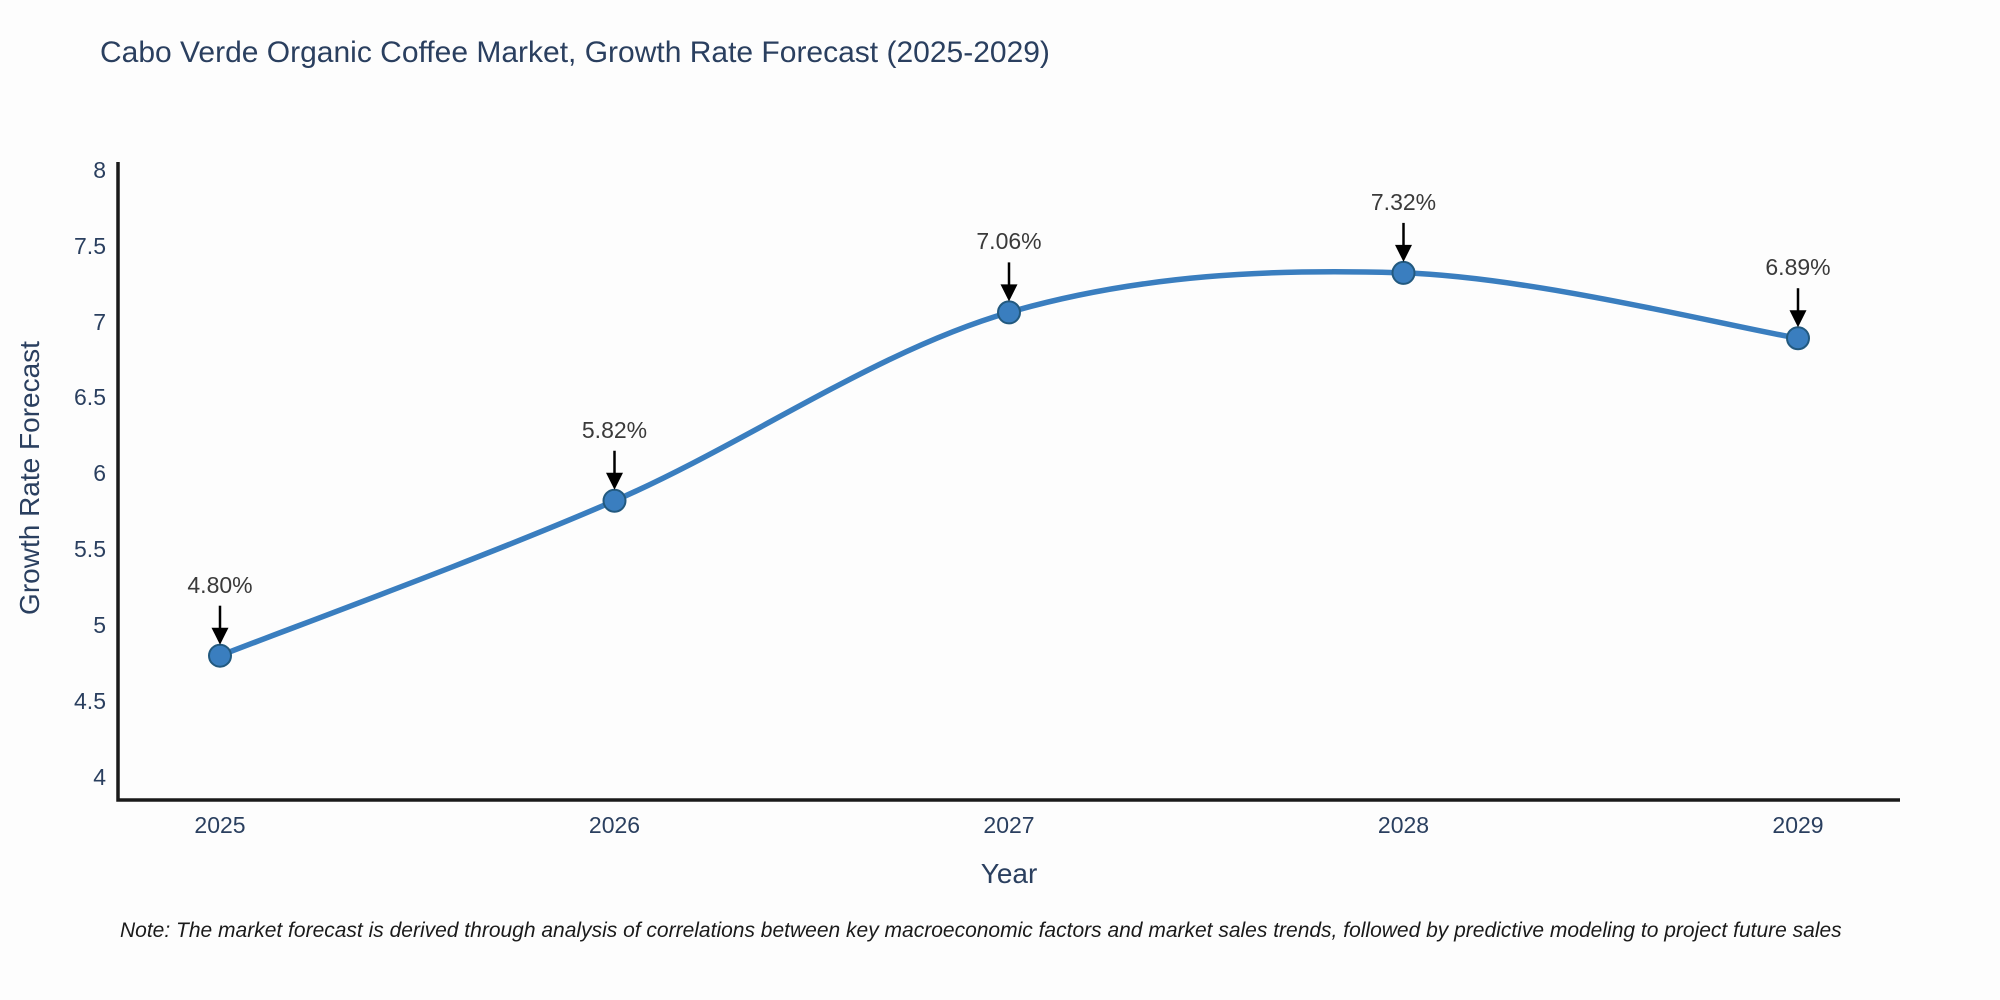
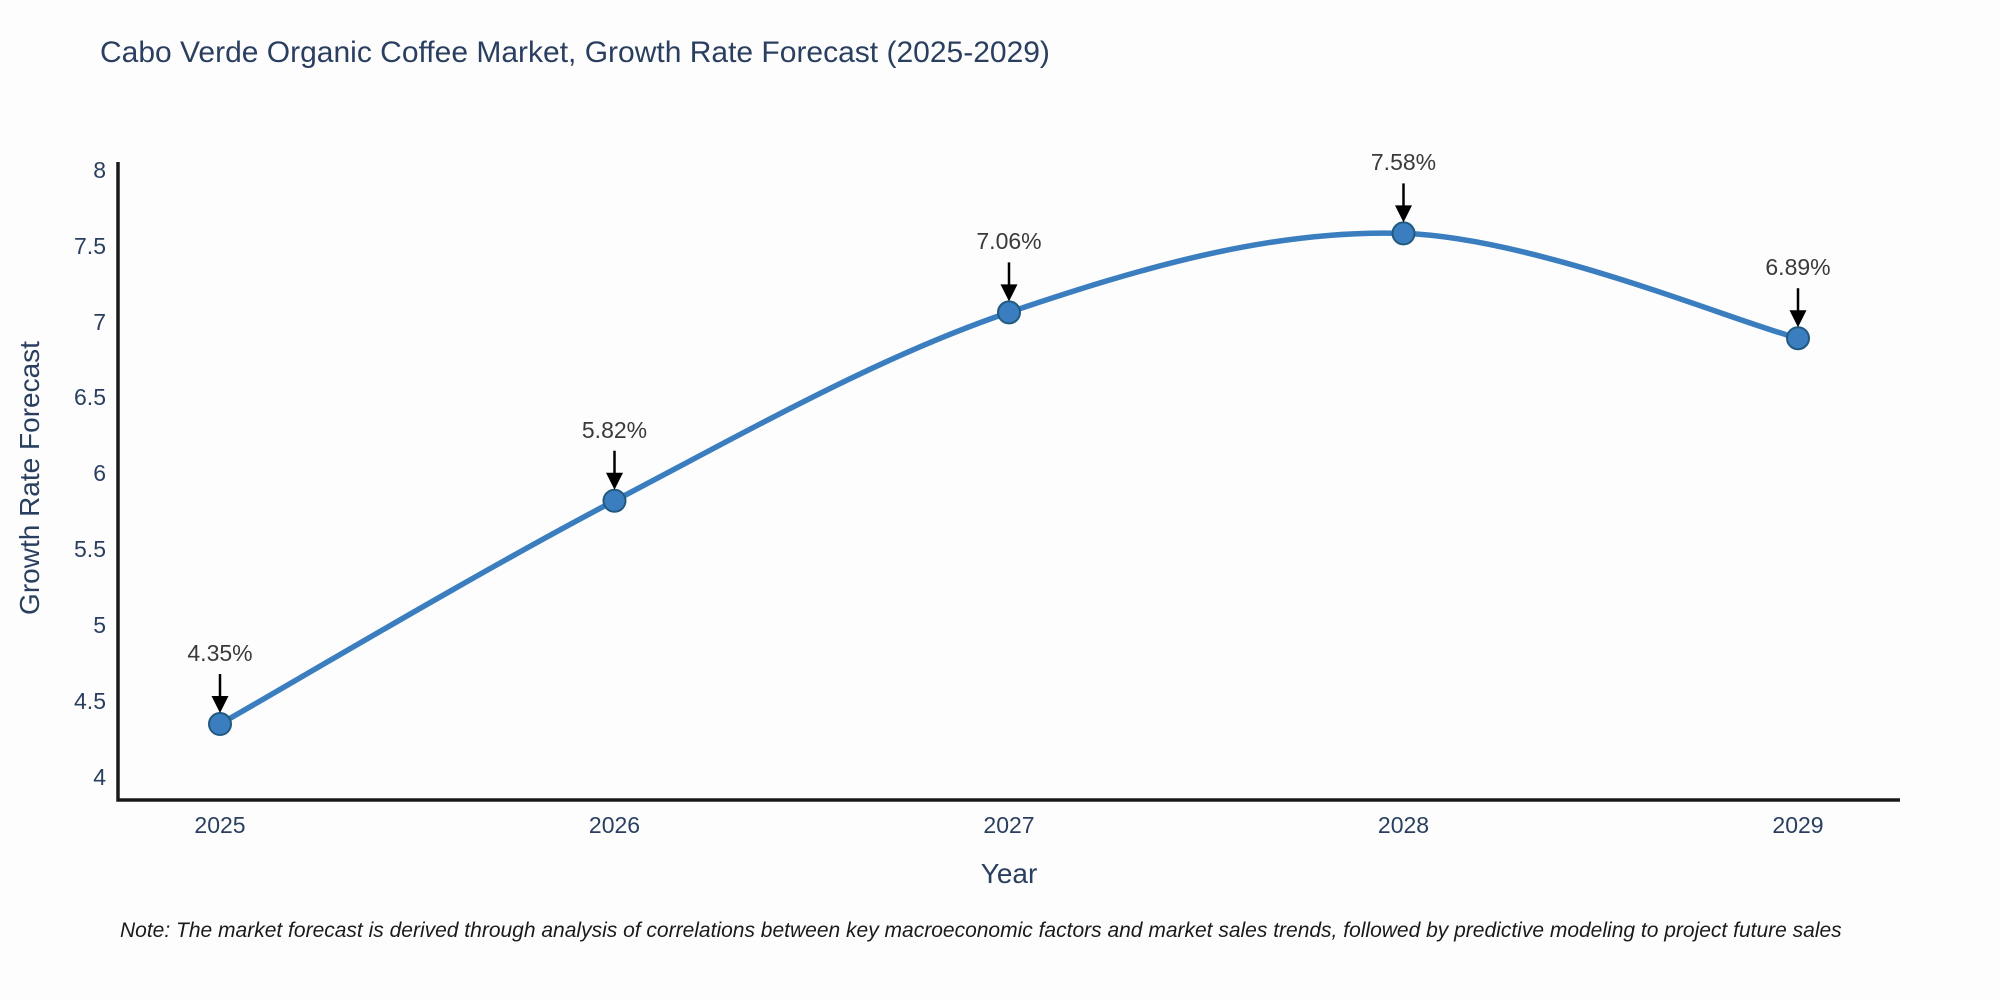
2025: 4.80% -> 4.35%
2028: 7.32% -> 7.58%
